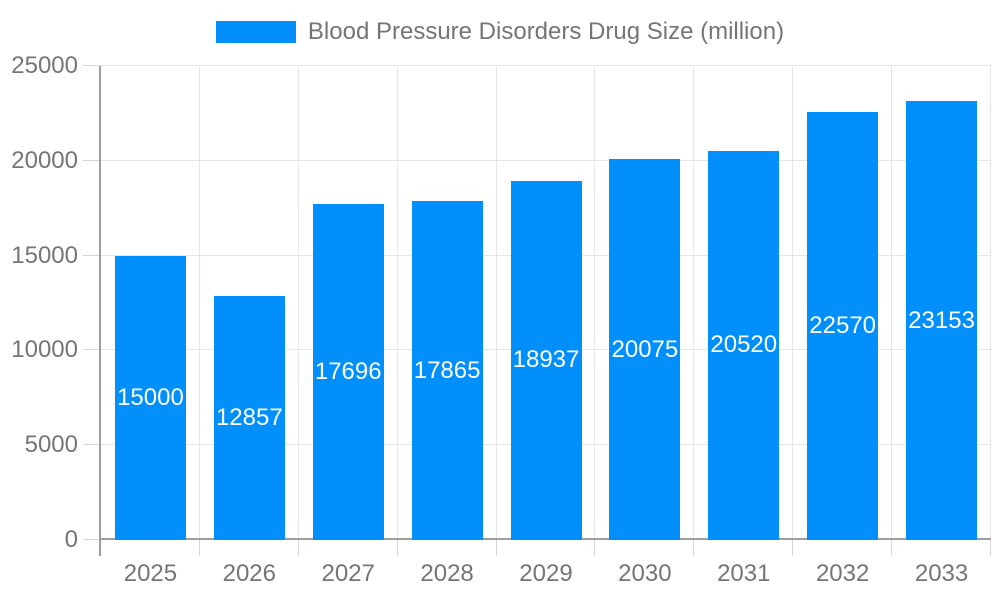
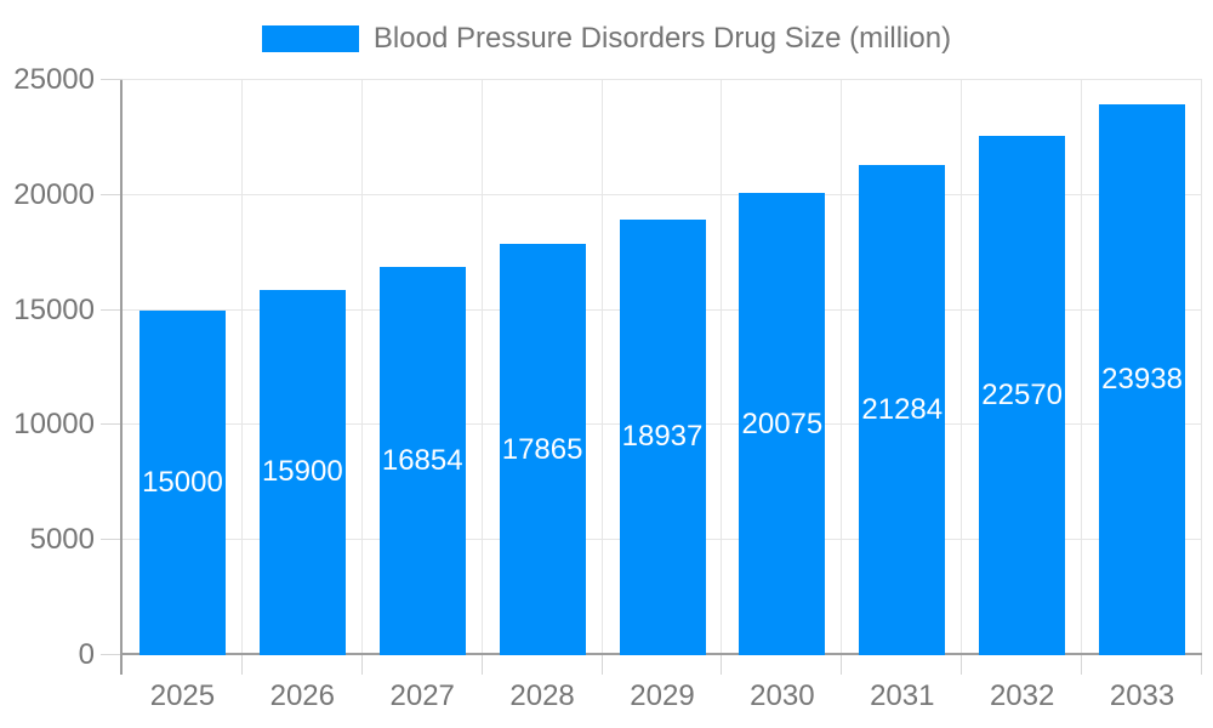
2026: 12857 -> 15900
2027: 17696 -> 16854
2031: 20520 -> 21284
2033: 23153 -> 23938
